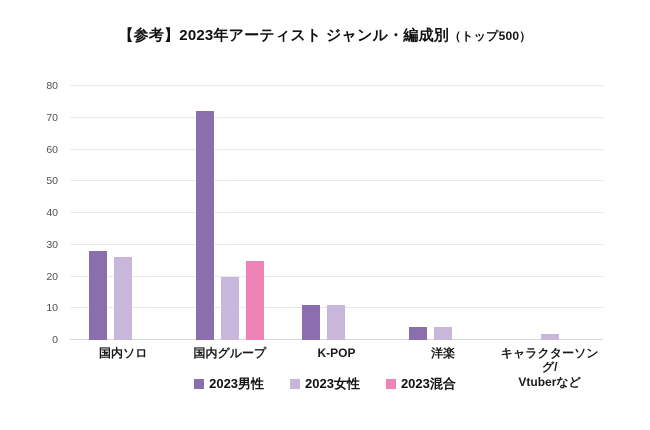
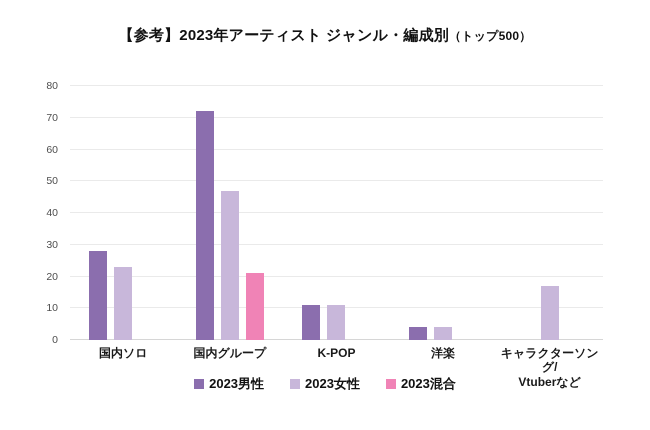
2023女性/国内ソロ: 26 -> 23
2023女性/国内グループ: 20 -> 47
2023混合/国内グループ: 25 -> 21
2023女性/キャラクターソング/ Vtuberなど: 2 -> 17
